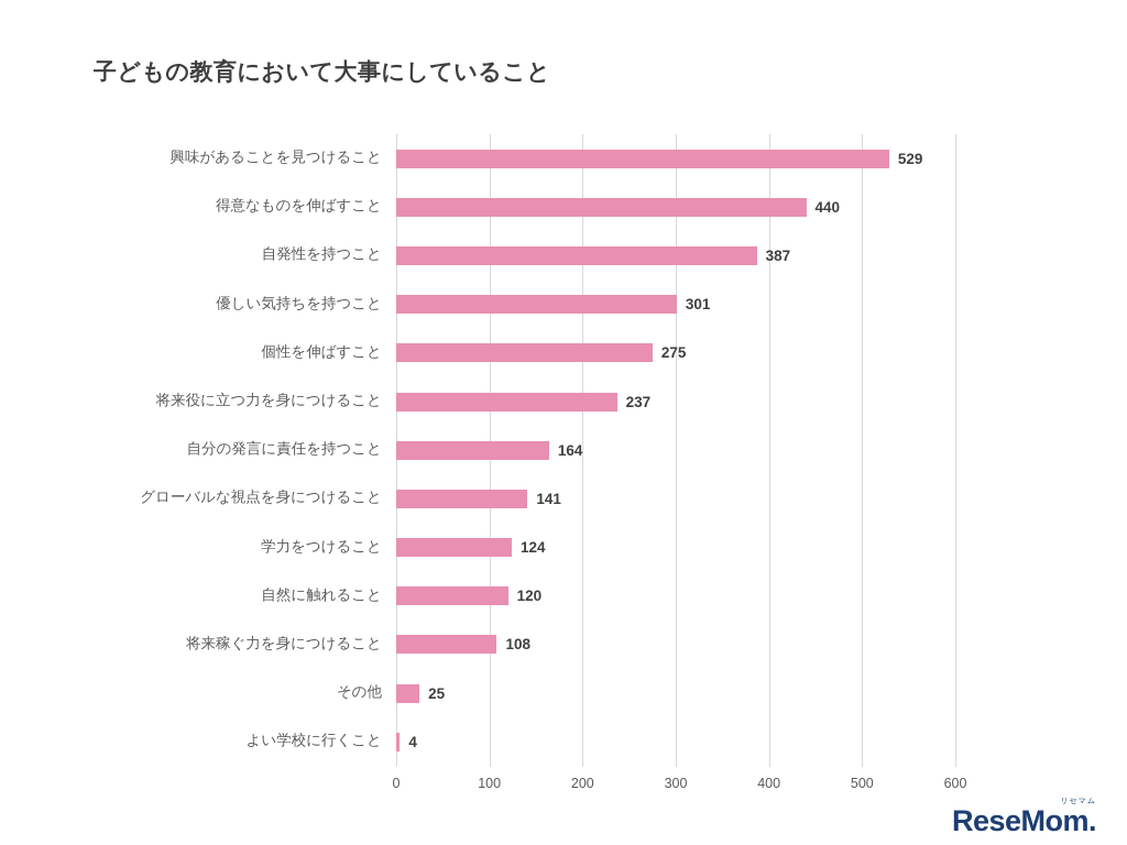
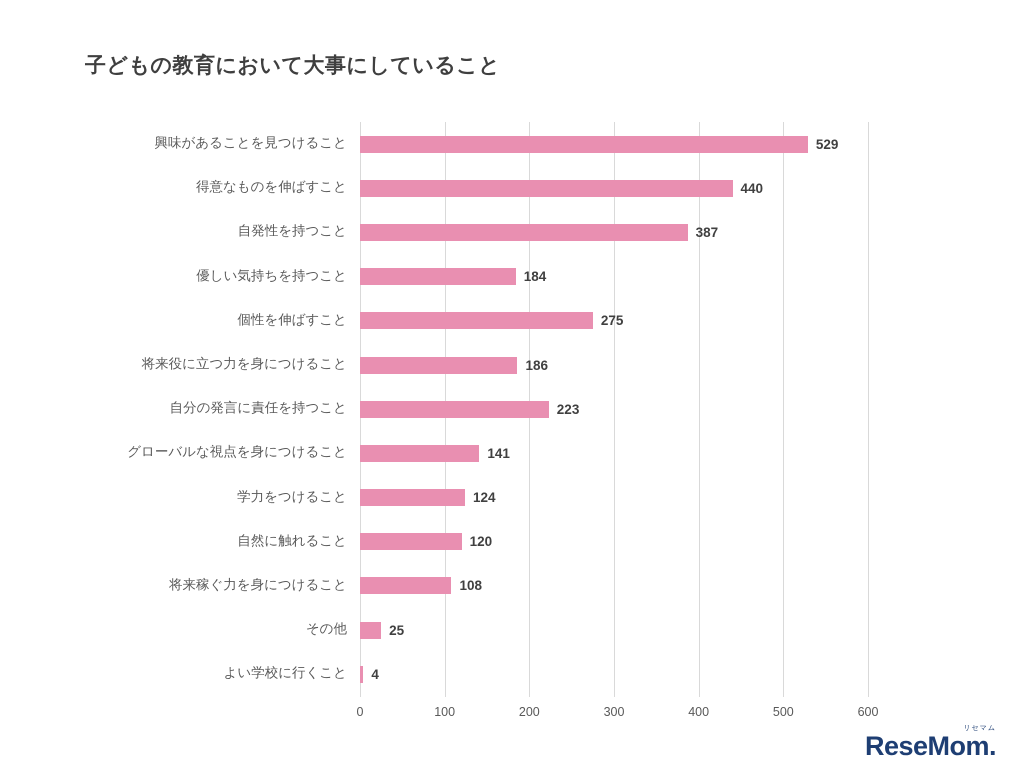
優しい気持ちを持つこと: 301 -> 184
将来役に立つ力を身につけること: 237 -> 186
自分の発言に責任を持つこと: 164 -> 223
